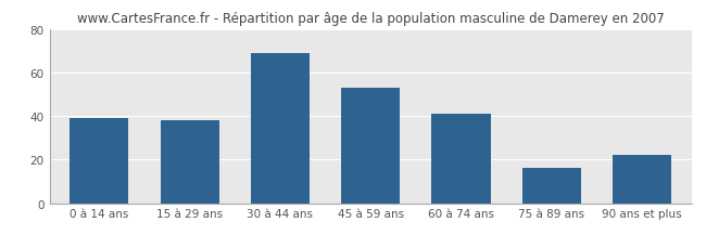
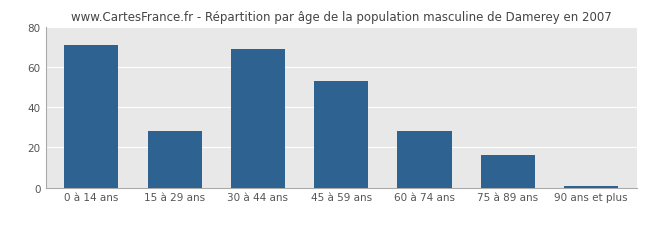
0 à 14 ans: 39 -> 71
15 à 29 ans: 38 -> 28
60 à 74 ans: 41 -> 28
90 ans et plus: 22 -> 1
